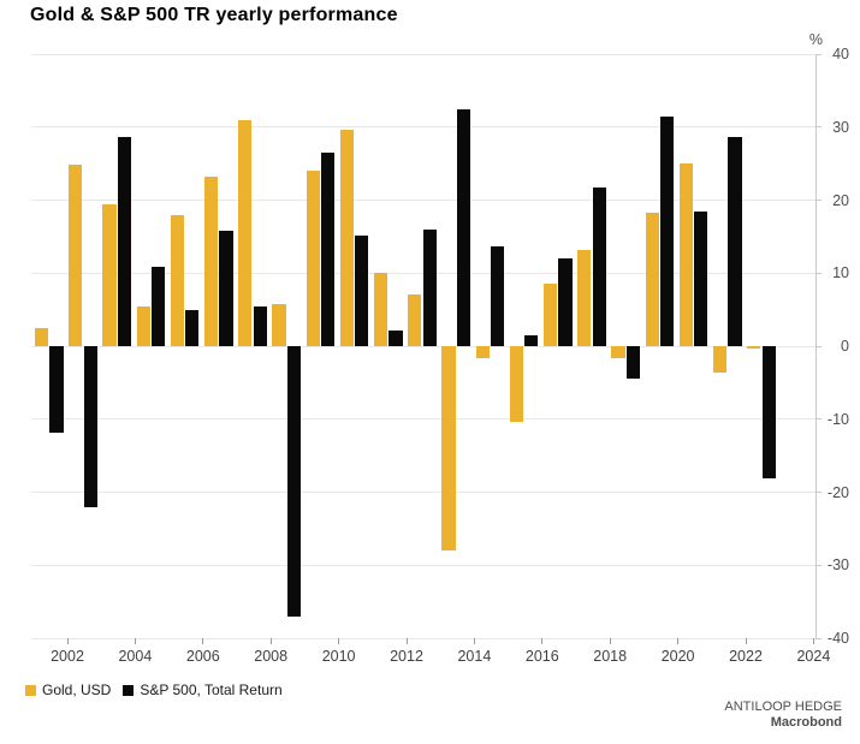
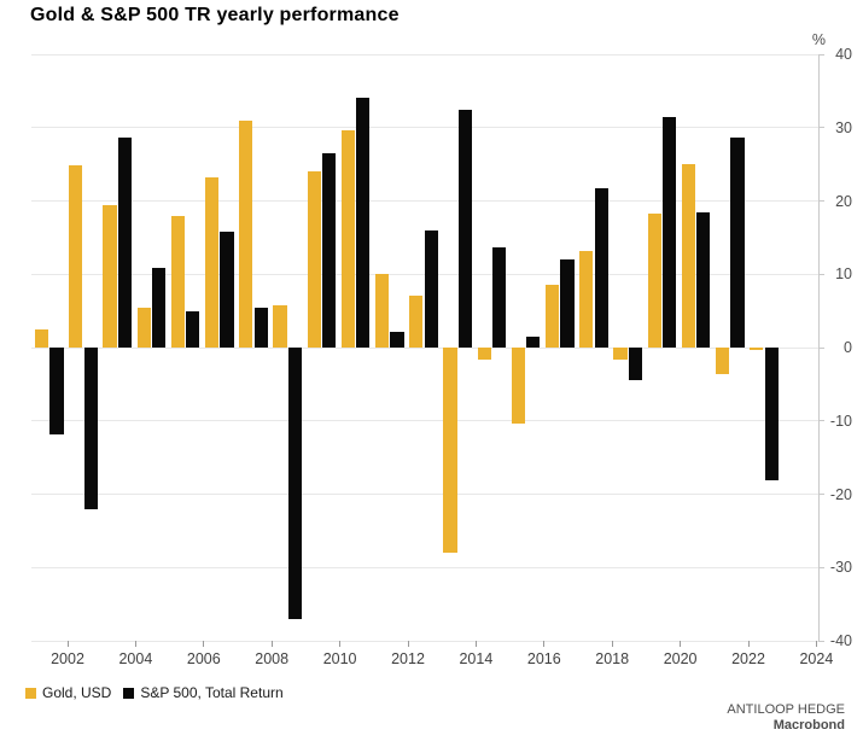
S&P 500, Total Return/2010: 15 -> 34
